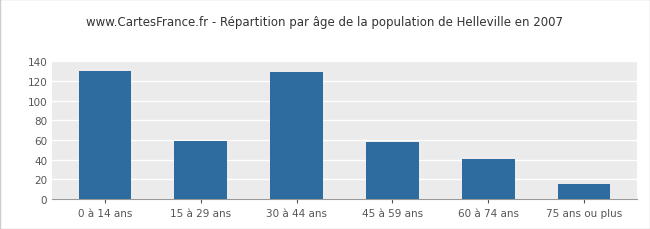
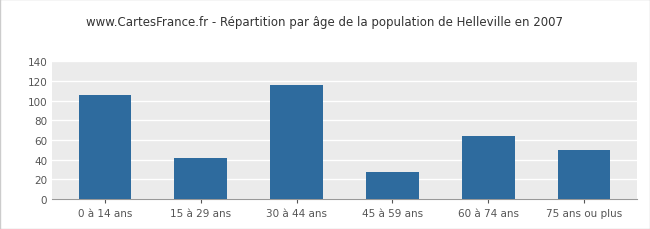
0 à 14 ans: 130 -> 106
15 à 29 ans: 59 -> 42
30 à 44 ans: 129 -> 116
45 à 59 ans: 58 -> 28
60 à 74 ans: 41 -> 64
75 ans ou plus: 15 -> 50
